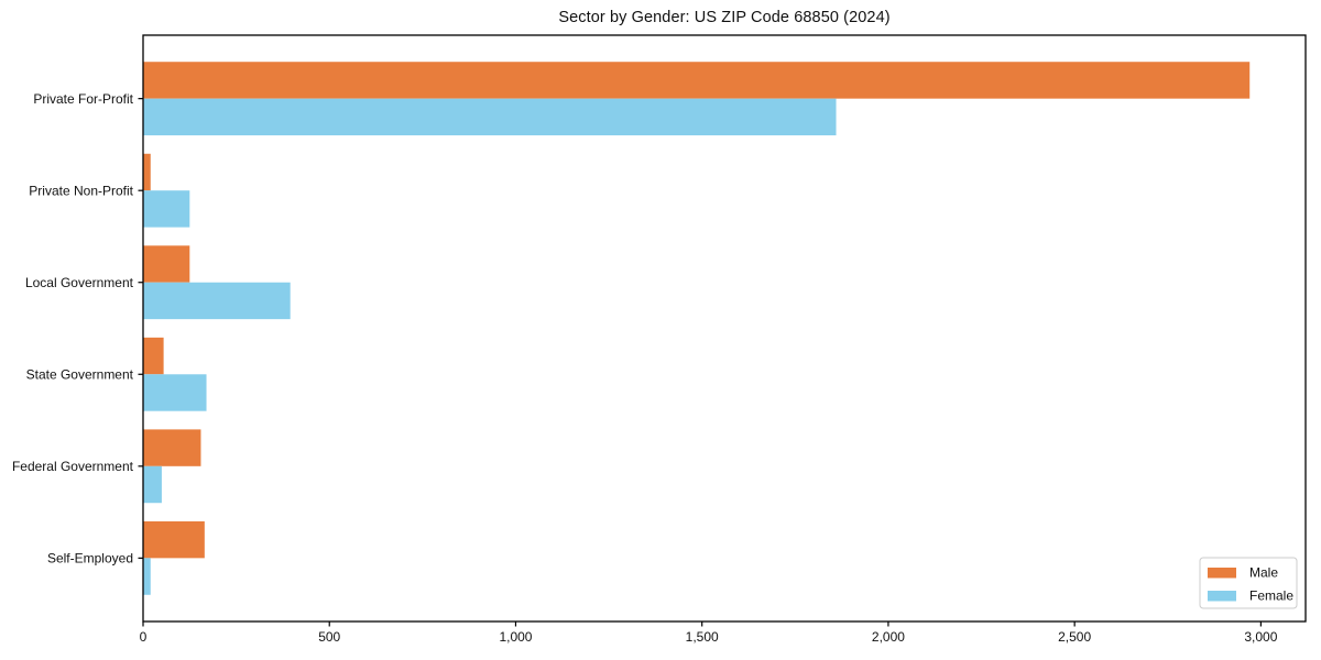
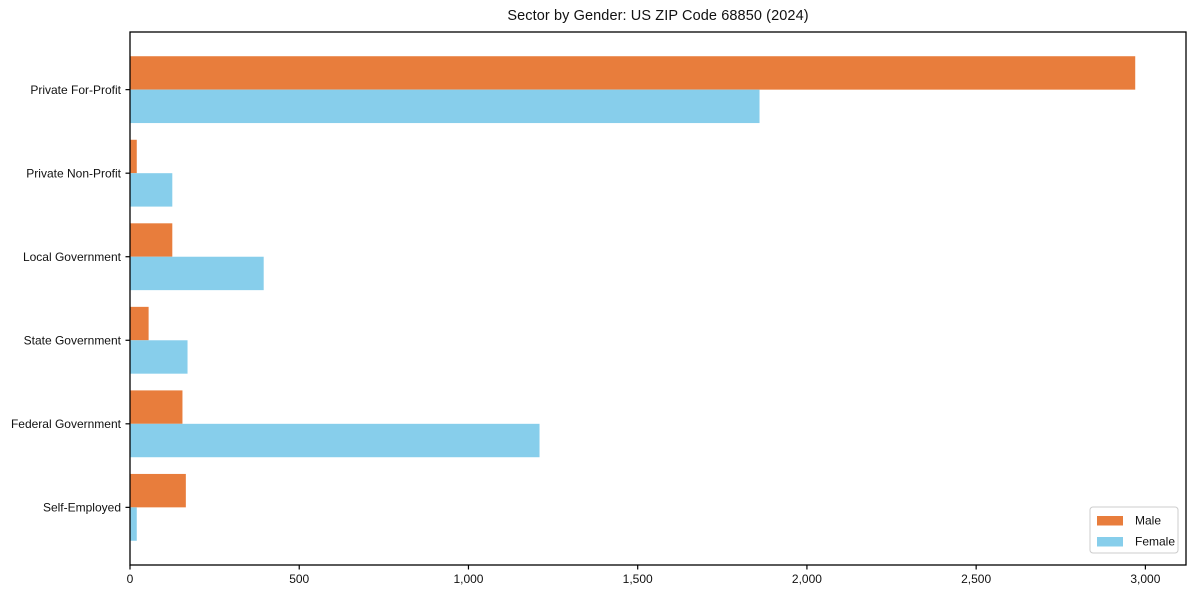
Female/Federal Government: 50 -> 1210
